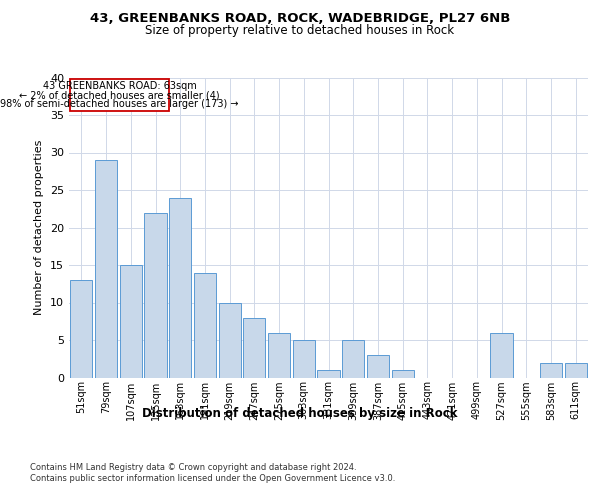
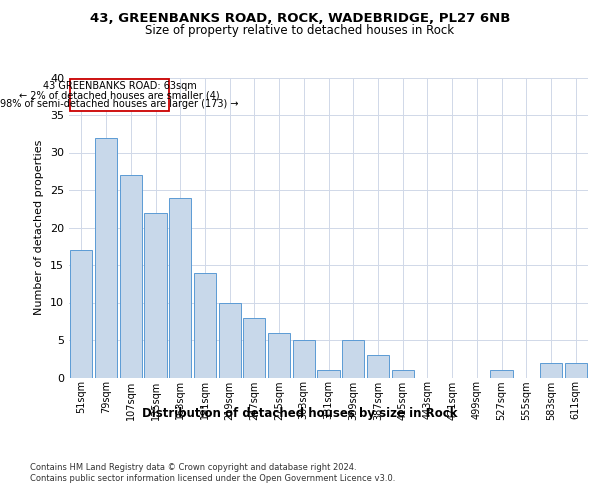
51sqm: 13 -> 17
79sqm: 29 -> 32
107sqm: 15 -> 27
527sqm: 6 -> 1
